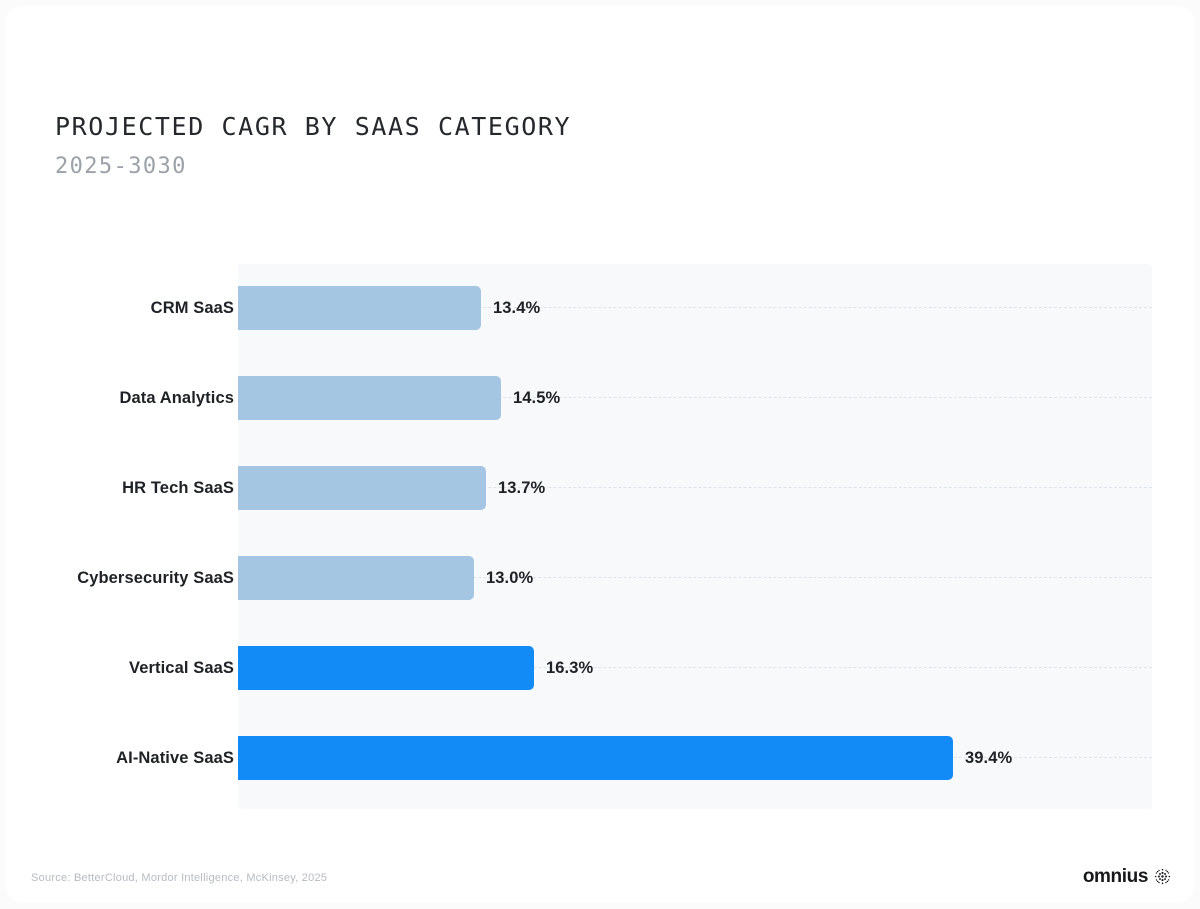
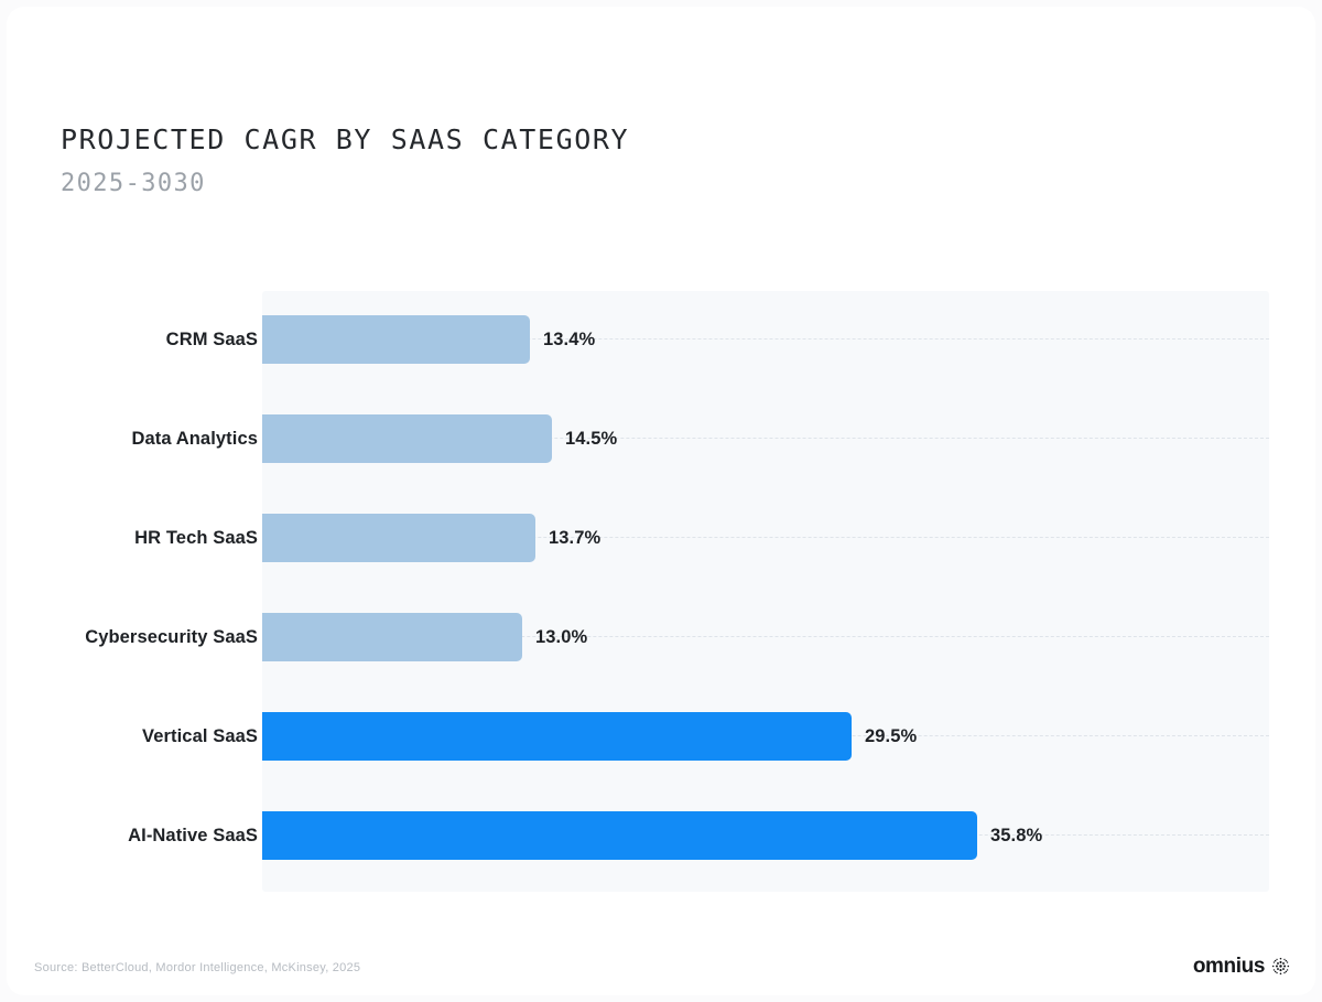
Vertical SaaS: 16.3% -> 29.5%
AI-Native SaaS: 39.4% -> 35.8%
